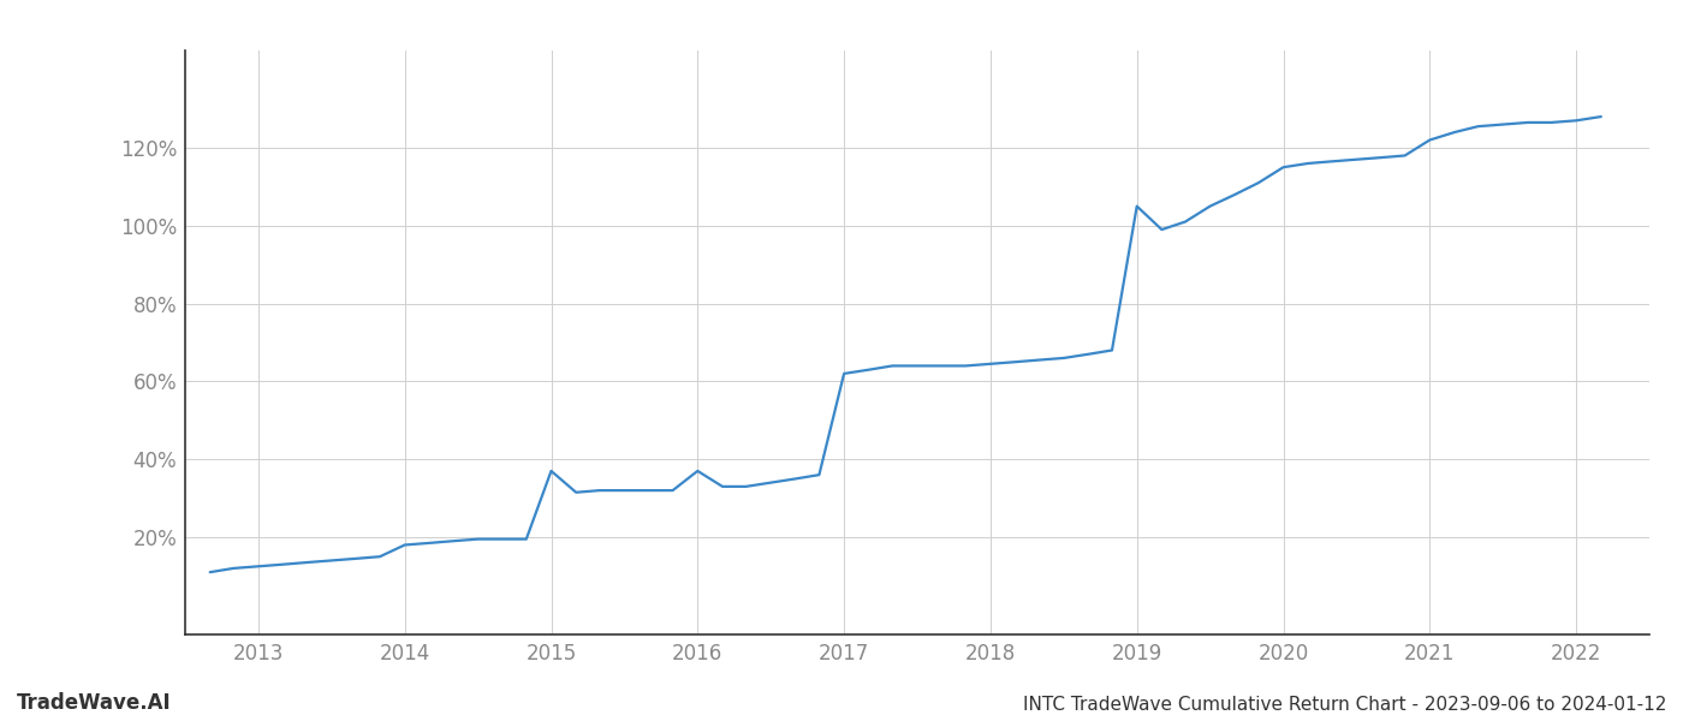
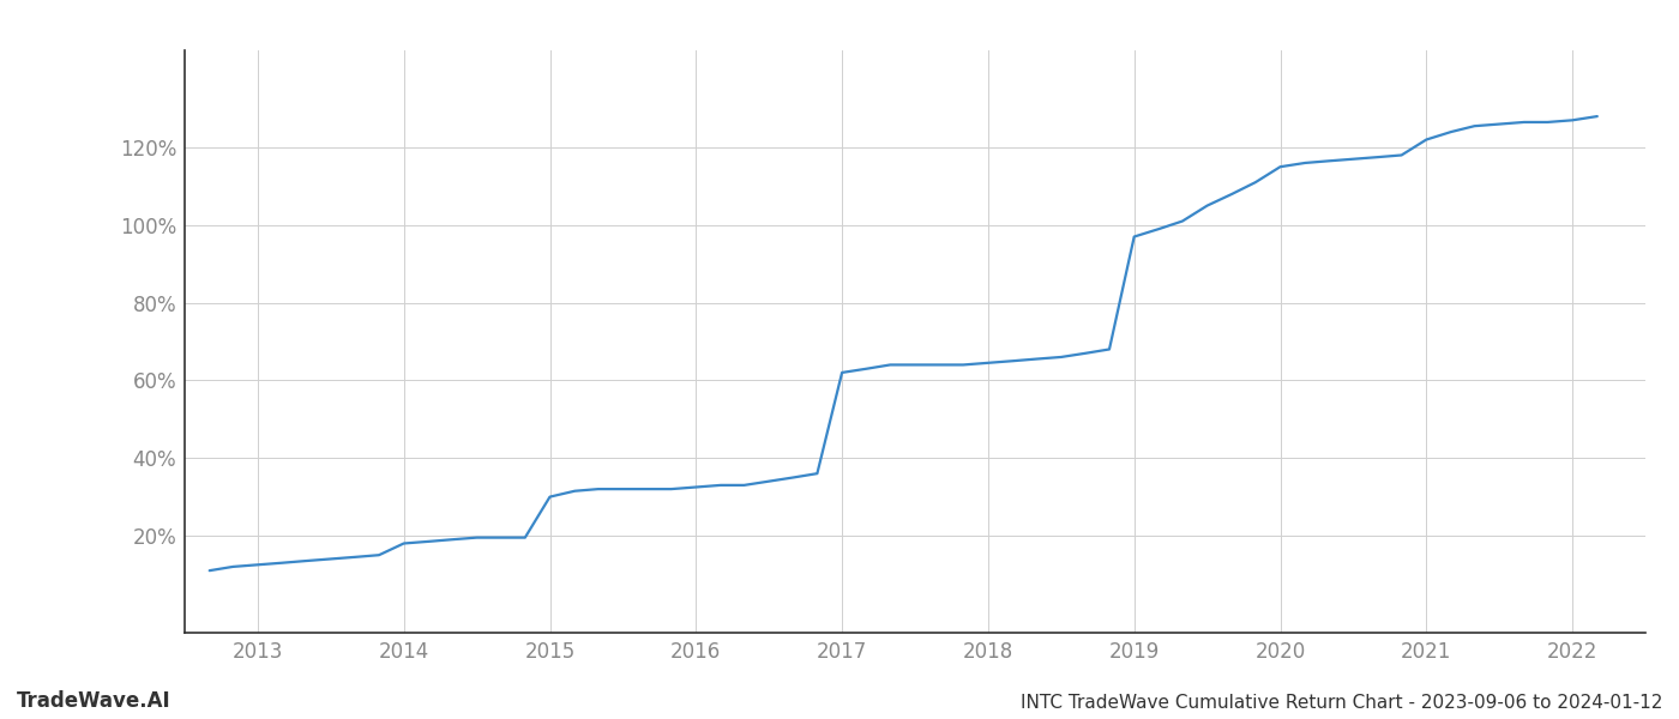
2015: 37.0% -> 30.0%
2016: 37.0% -> 32.5%
2019: 105.0% -> 97.0%
